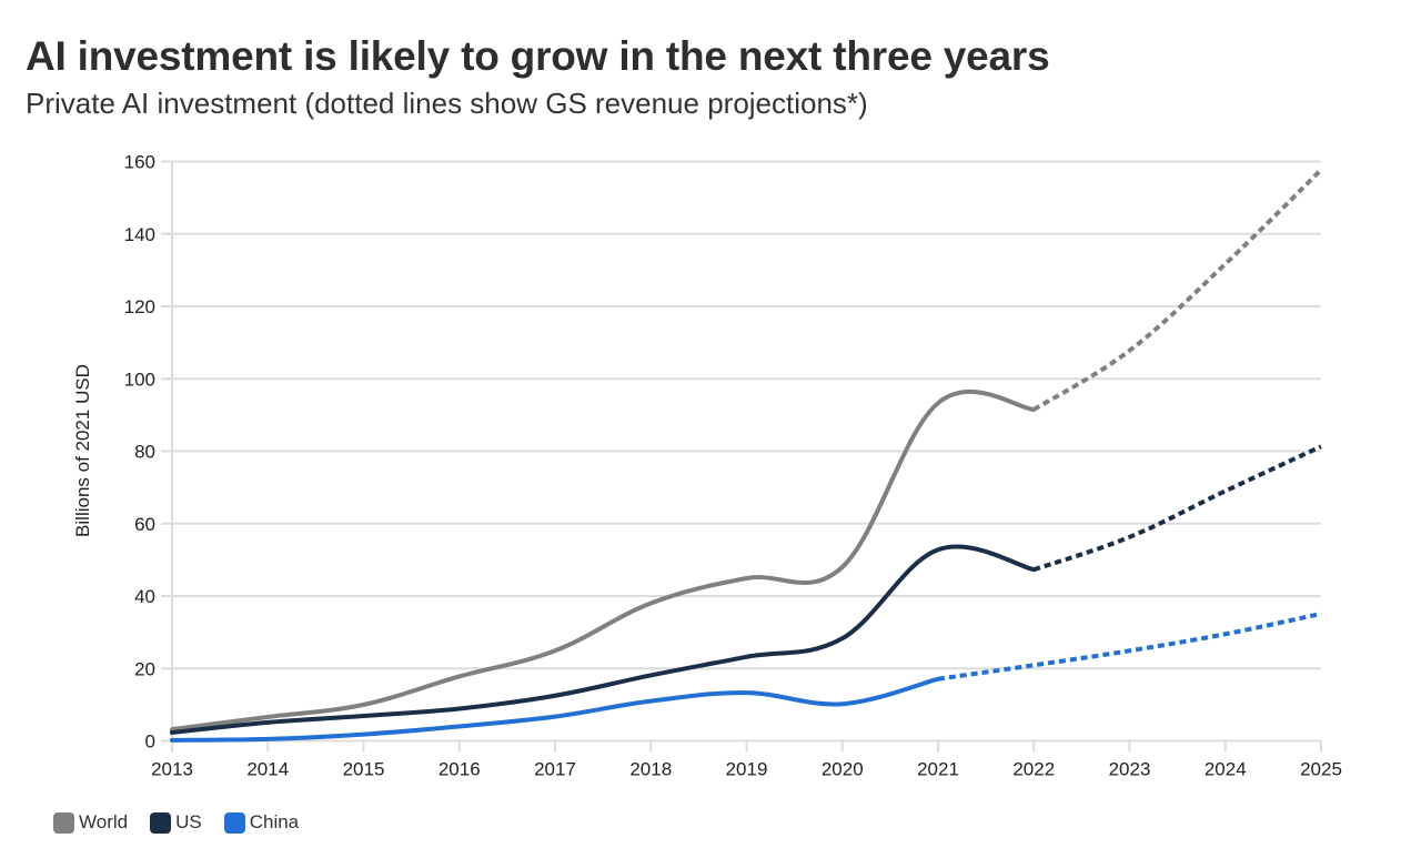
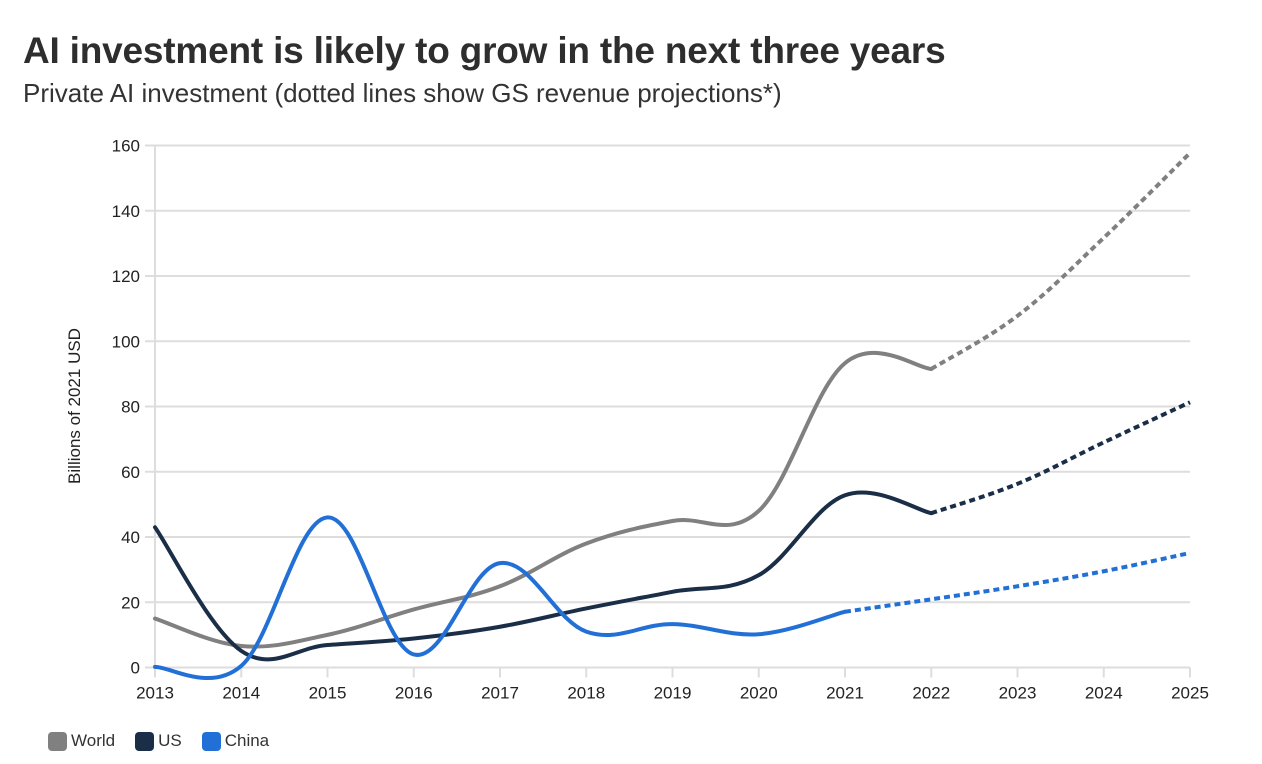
World/2013: 3 -> 15
US/2013: 2 -> 43
China/2015: 2 -> 46
China/2017: 7 -> 32
